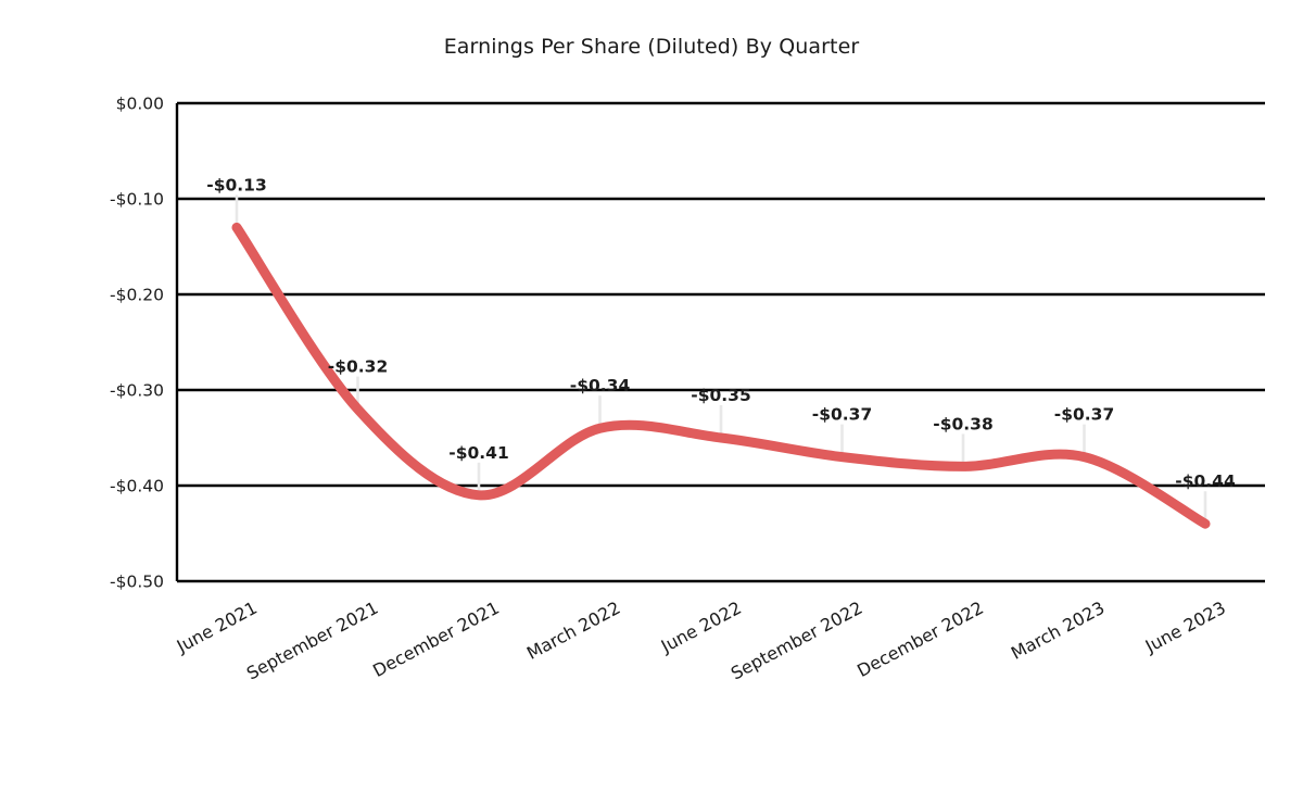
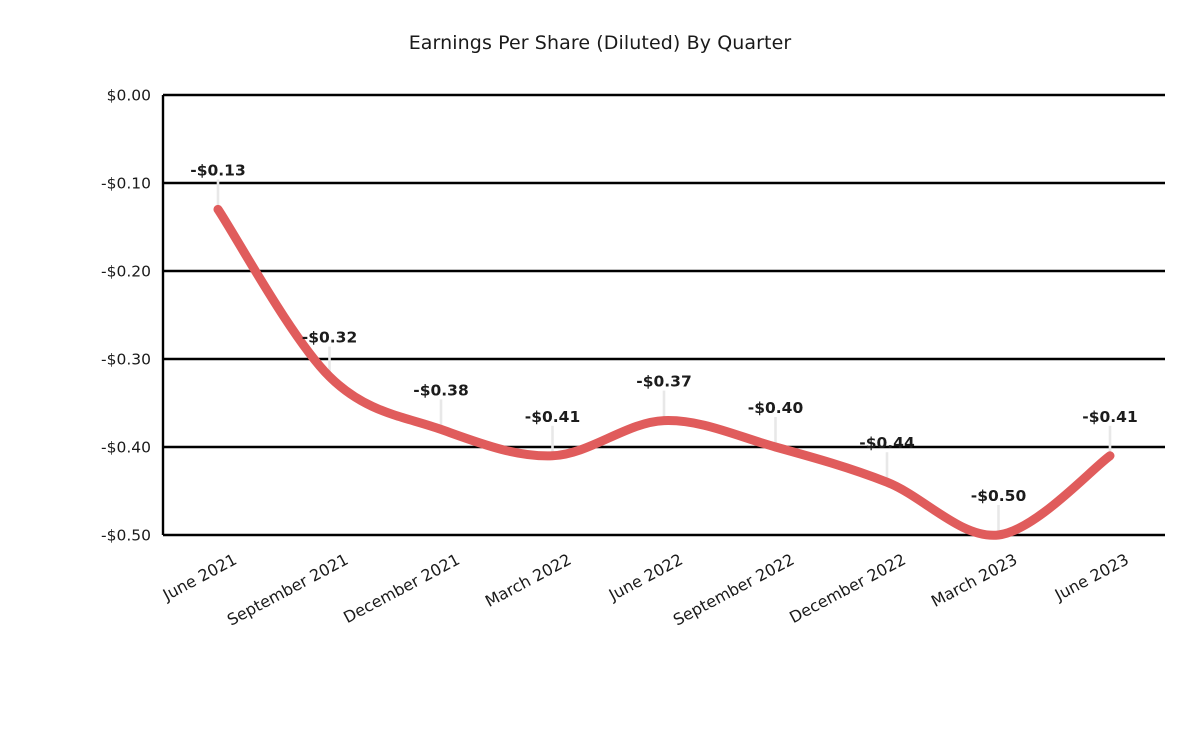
December 2021: -$0.41 -> -$0.38
March 2022: -$0.34 -> -$0.41
June 2022: -$0.35 -> -$0.37
September 2022: -$0.37 -> -$0.40
December 2022: -$0.38 -> -$0.44
March 2023: -$0.37 -> -$0.50
June 2023: -$0.44 -> -$0.41
